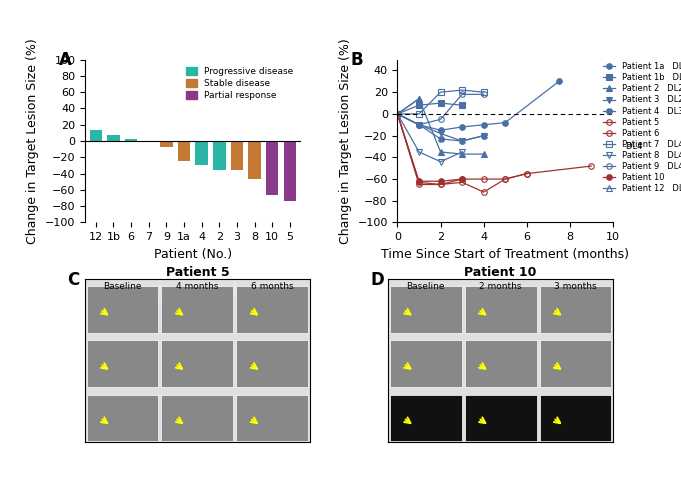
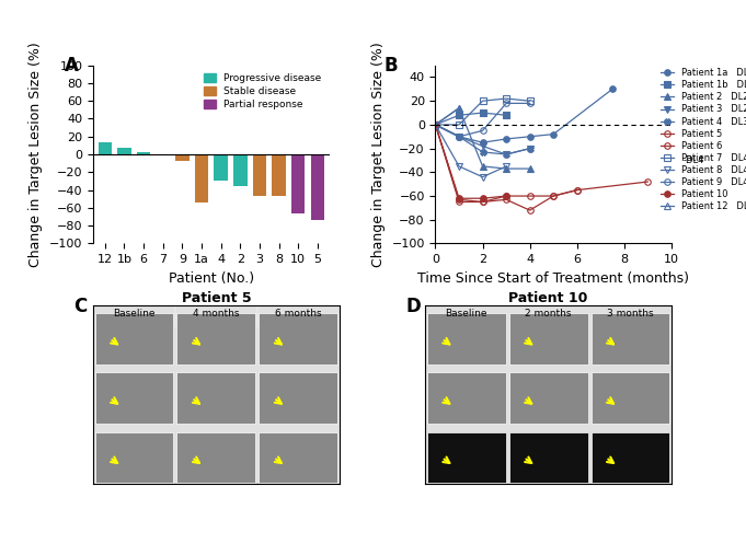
1a: -25 -> -54
3: -36 -> -46
